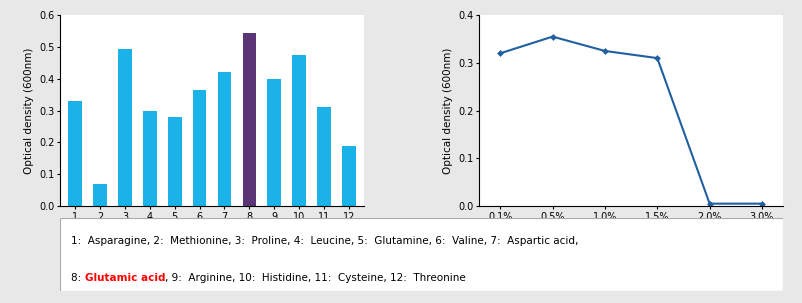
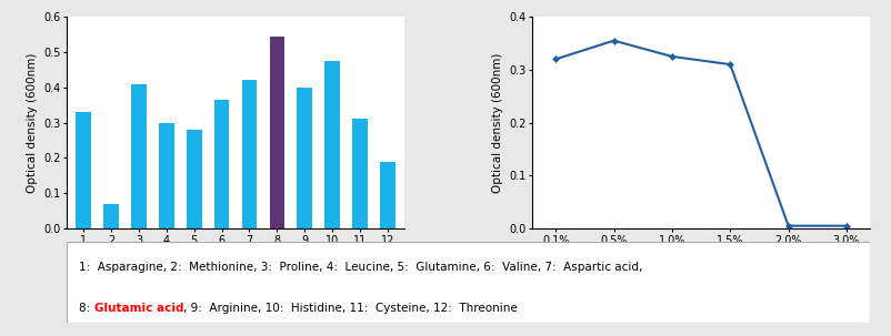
3: 0.495 -> 0.410
